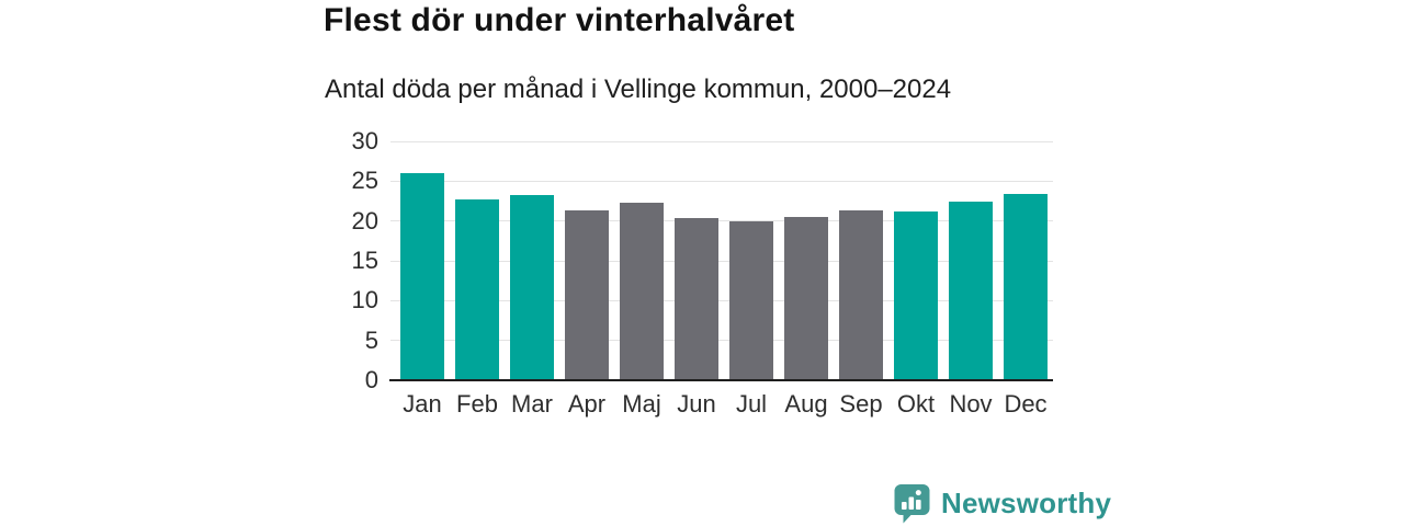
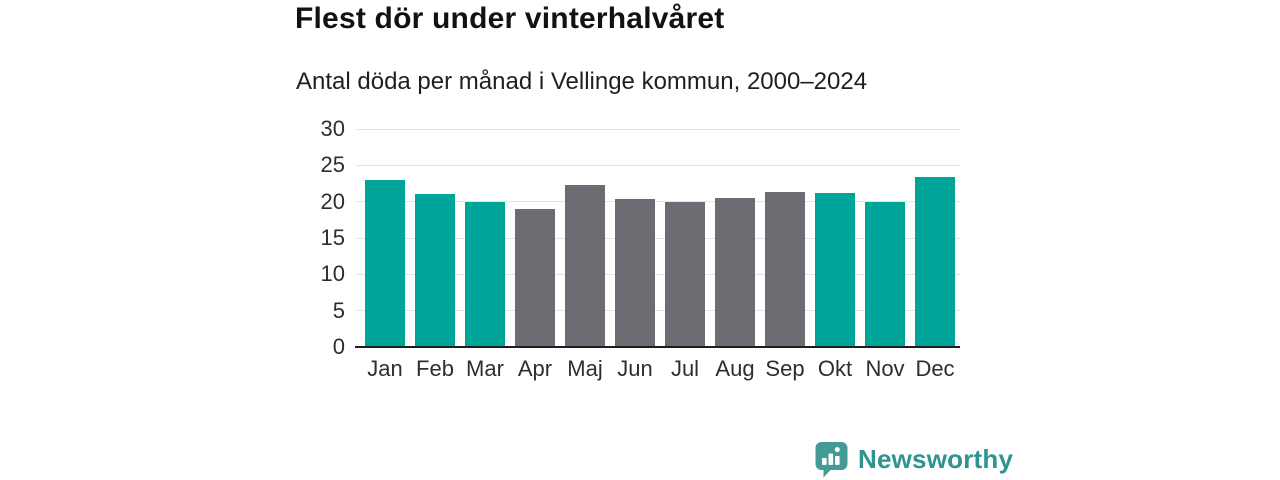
Jan: 26 -> 23
Feb: 23 -> 21
Mar: 23 -> 20
Apr: 21 -> 19
Nov: 22 -> 20
